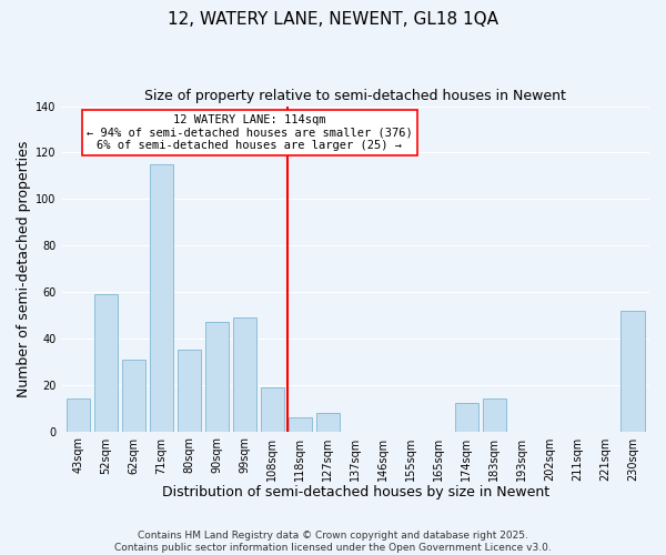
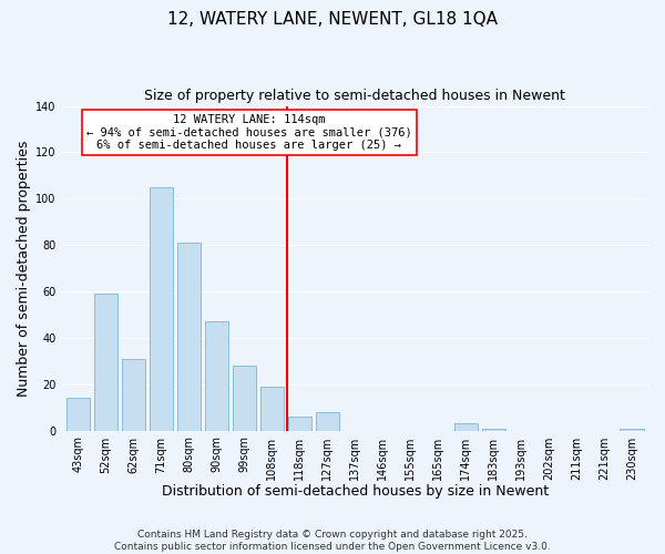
71sqm: 115 -> 105
80sqm: 35 -> 81
99sqm: 49 -> 28
174sqm: 12 -> 3
183sqm: 14 -> 1
230sqm: 52 -> 1
